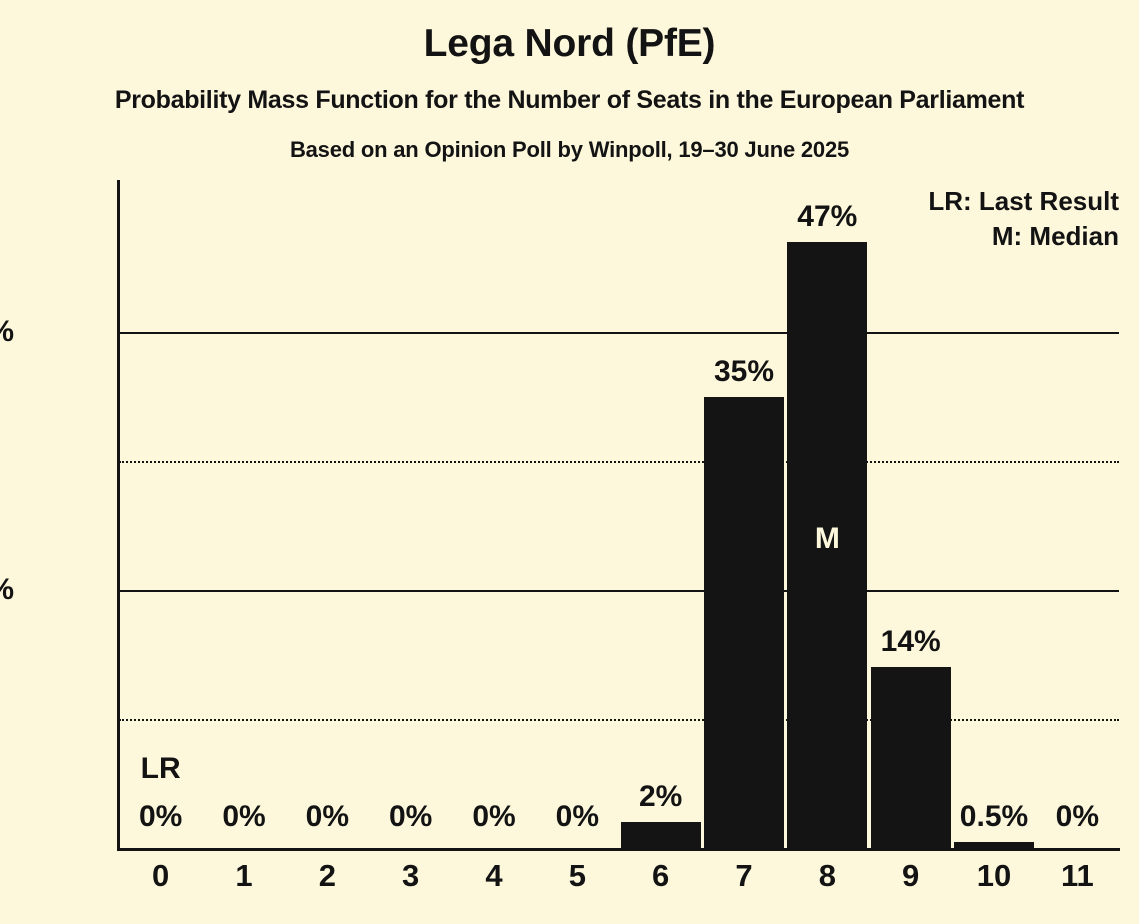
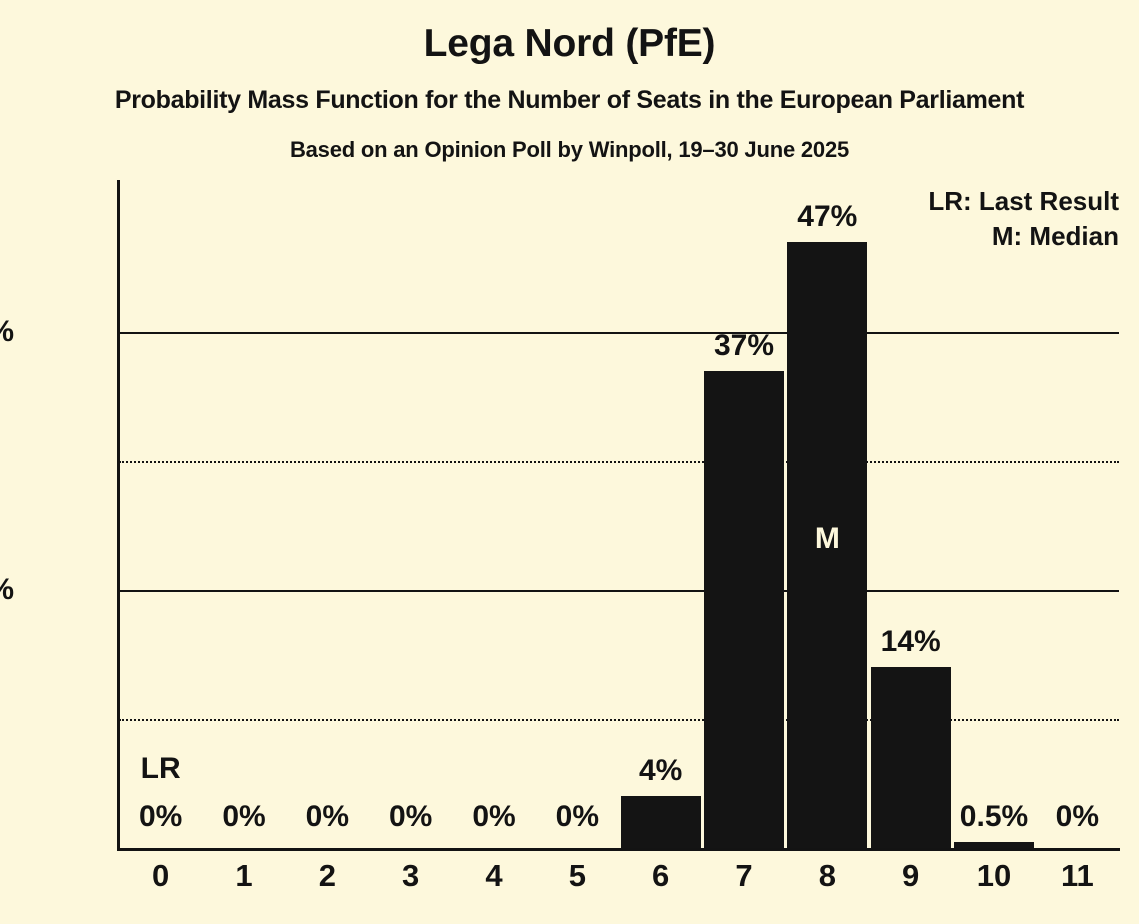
6: 2% -> 4%
7: 35% -> 37%
